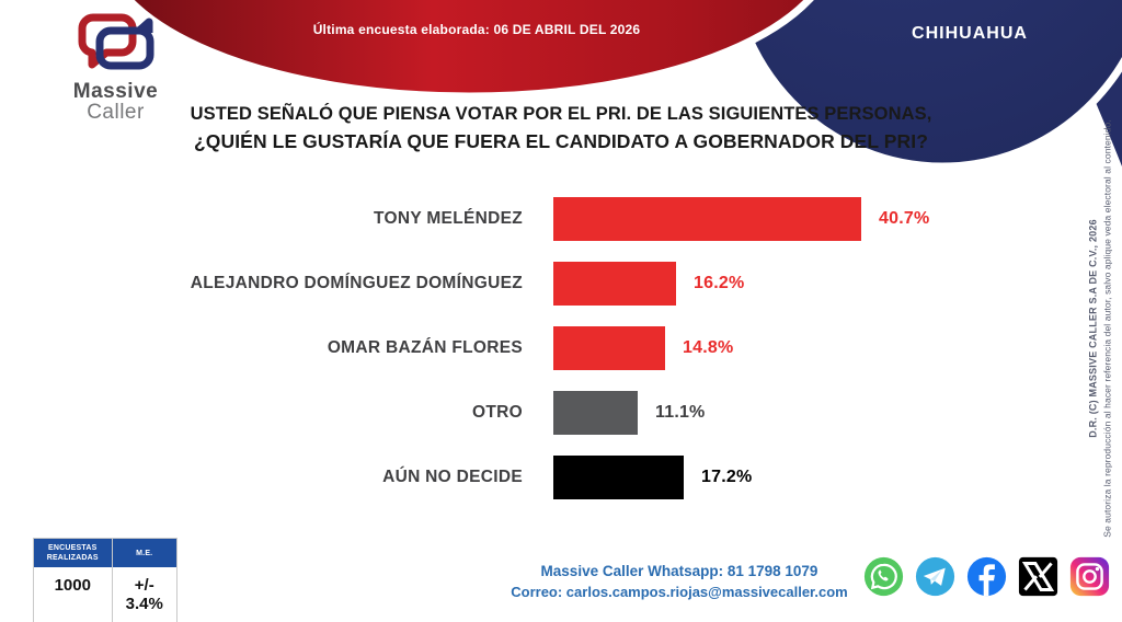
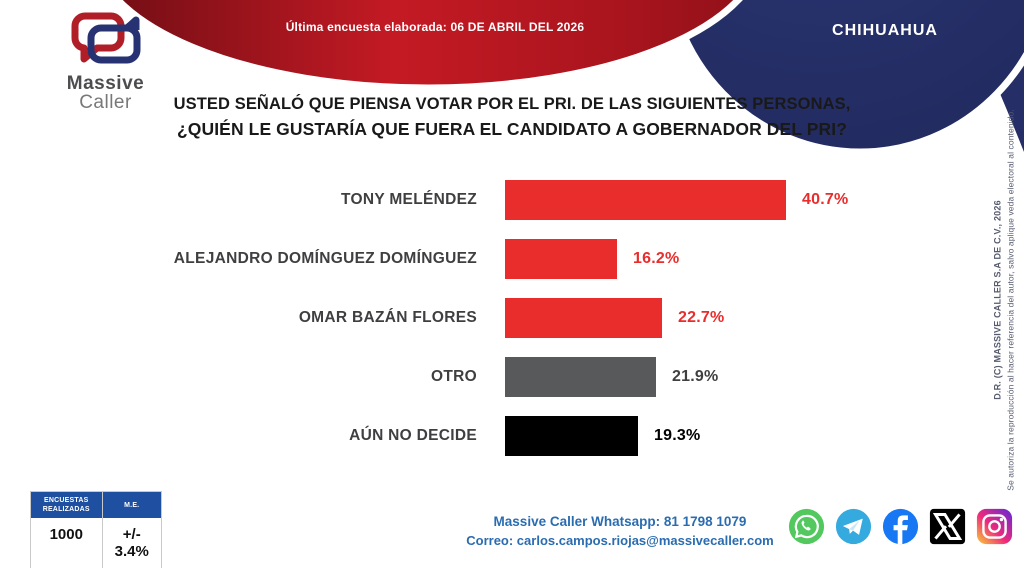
OMAR BAZÁN FLORES: 14.8% -> 22.7%
OTRO: 11.1% -> 21.9%
AÚN NO DECIDE: 17.2% -> 19.3%
